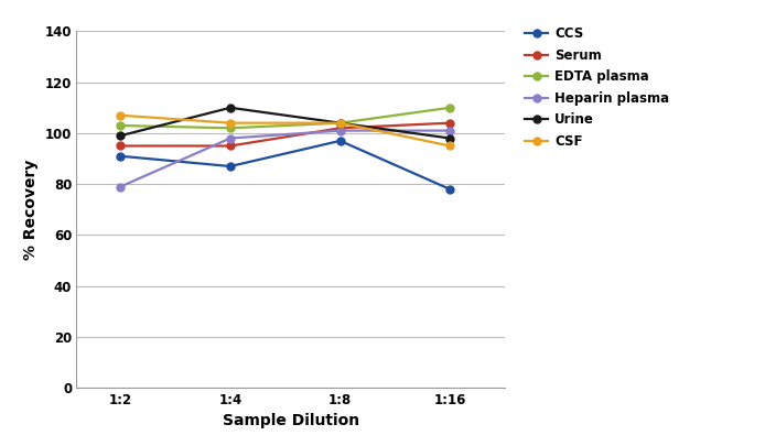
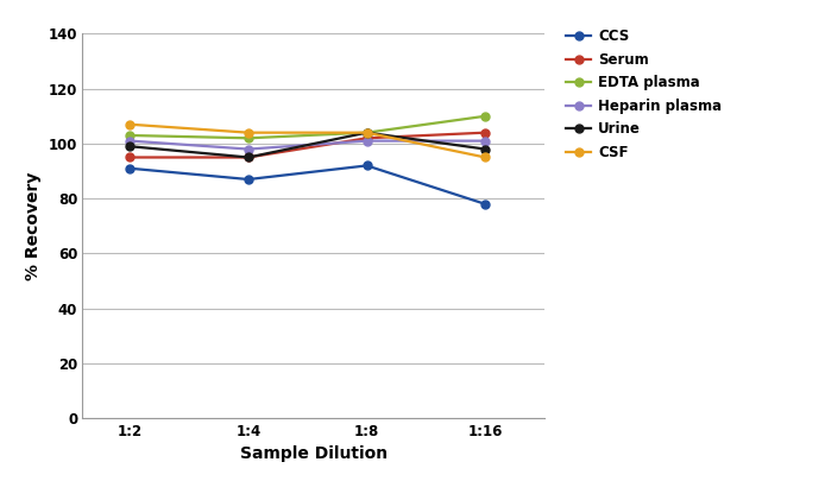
Heparin plasma/1:2: 79 -> 101
Urine/1:4: 110 -> 95
CCS/1:8: 97 -> 92
